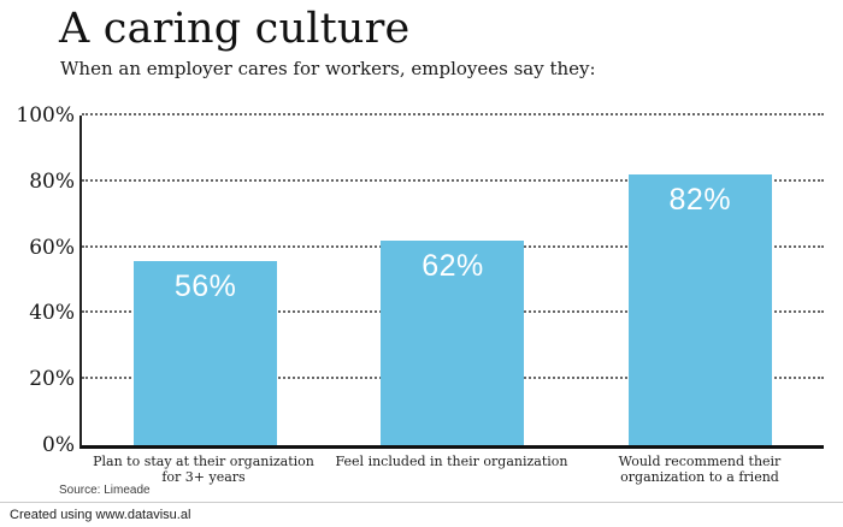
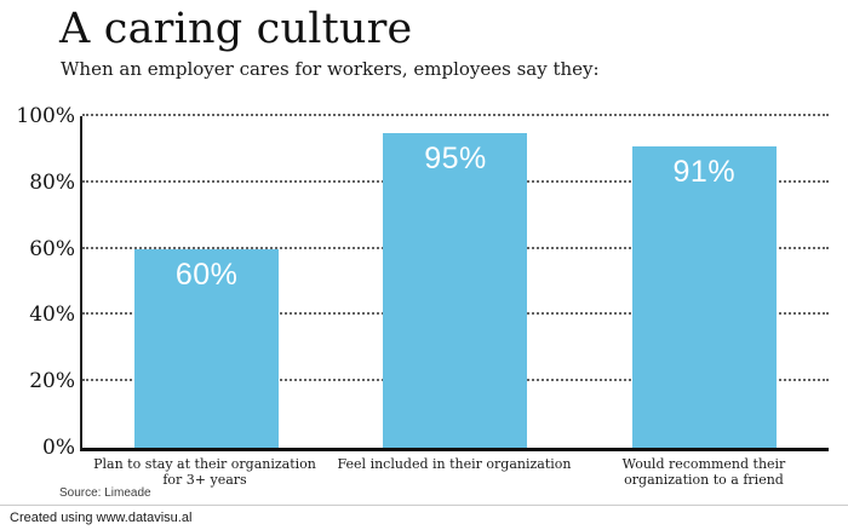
Plan to stay at their organization for 3+ years: 56% -> 60%
Feel included in their organization: 62% -> 95%
Would recommend their organization to a friend: 82% -> 91%
